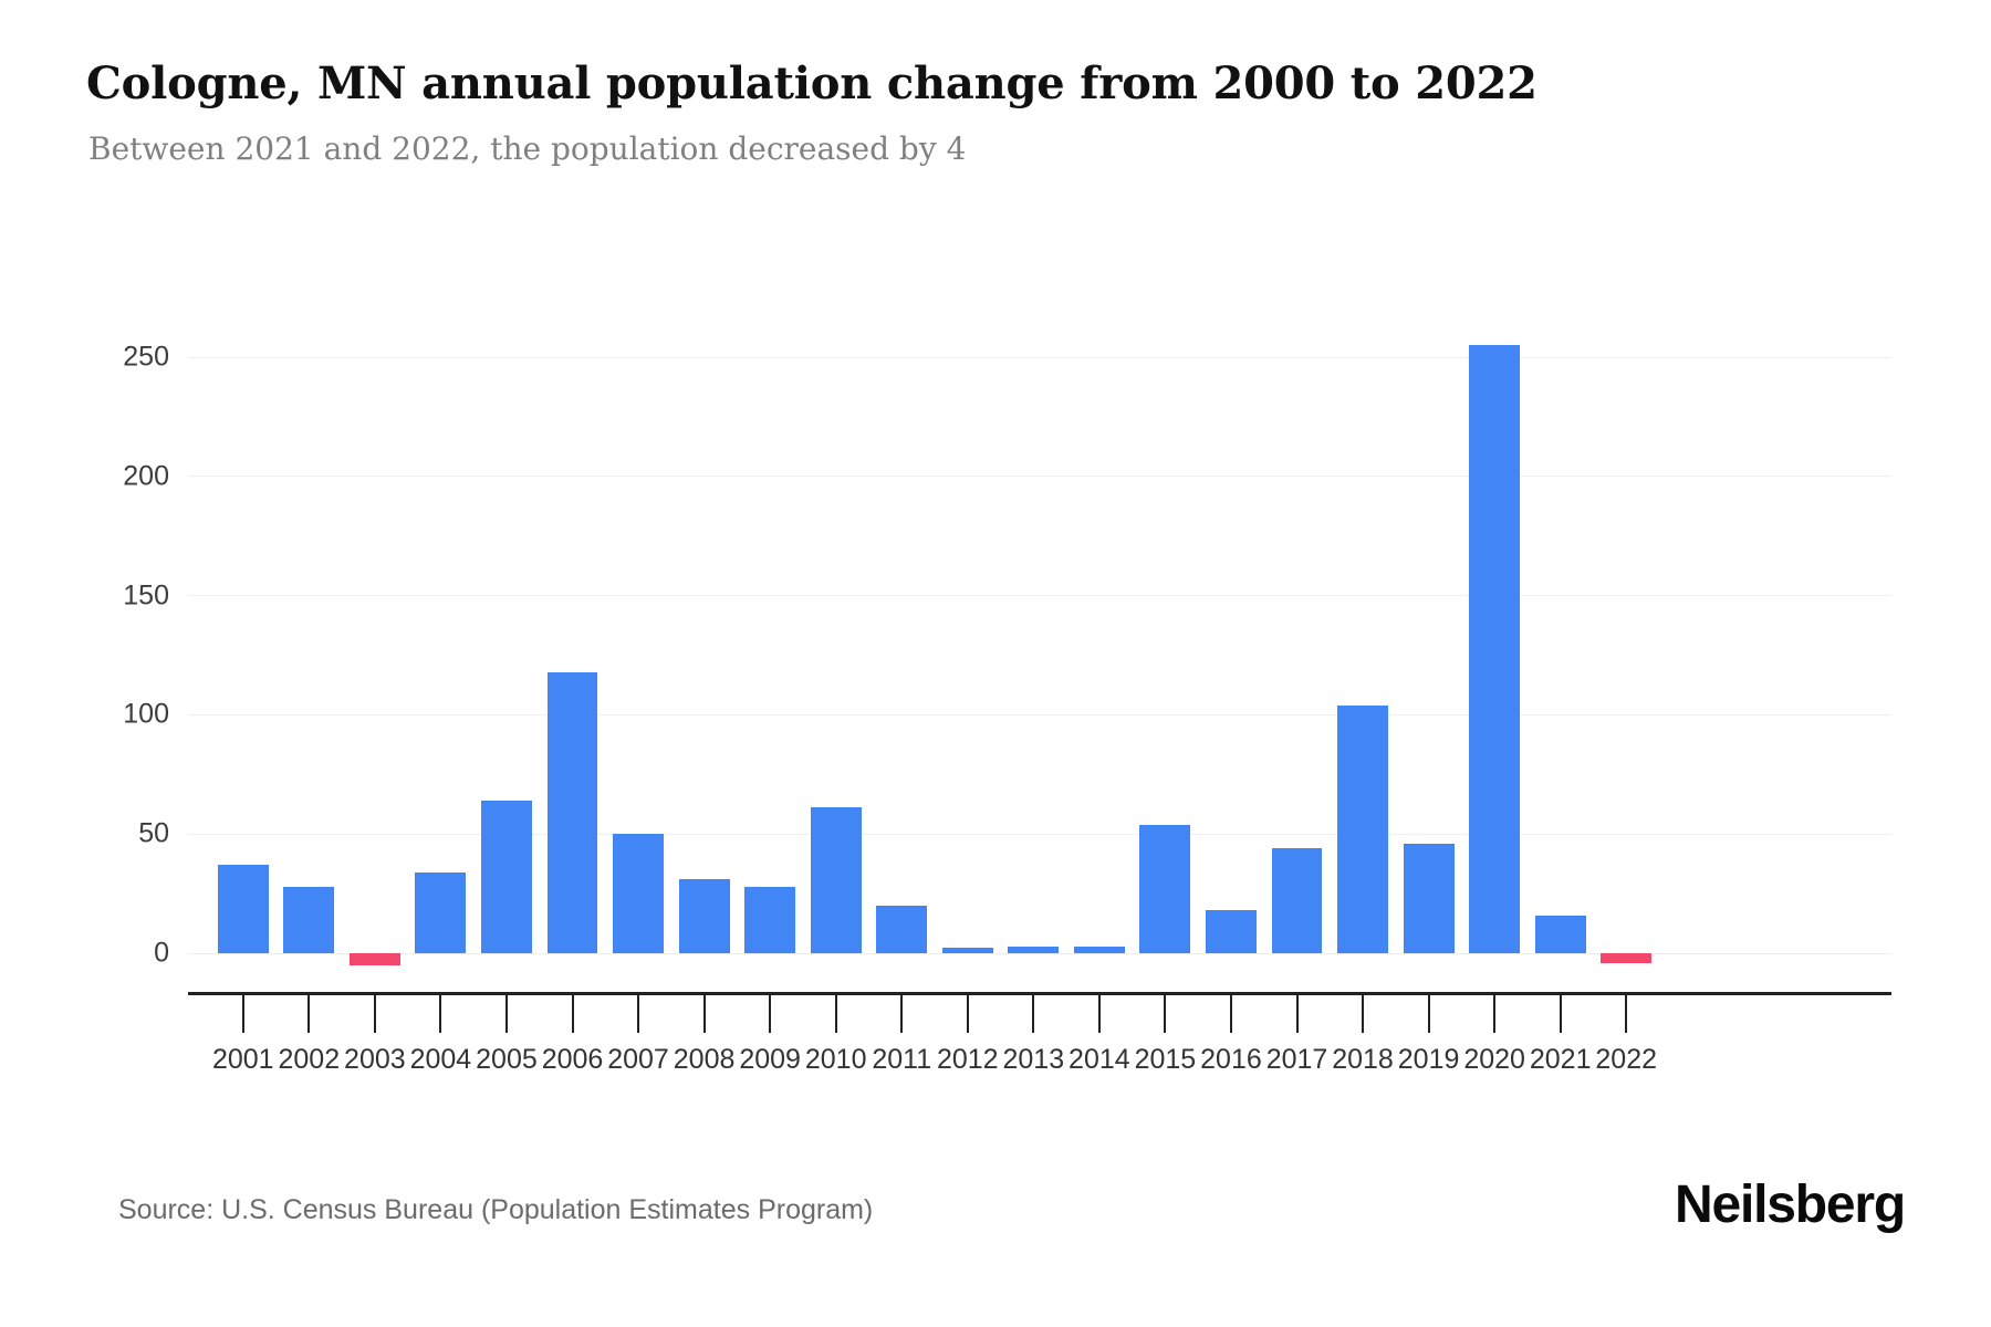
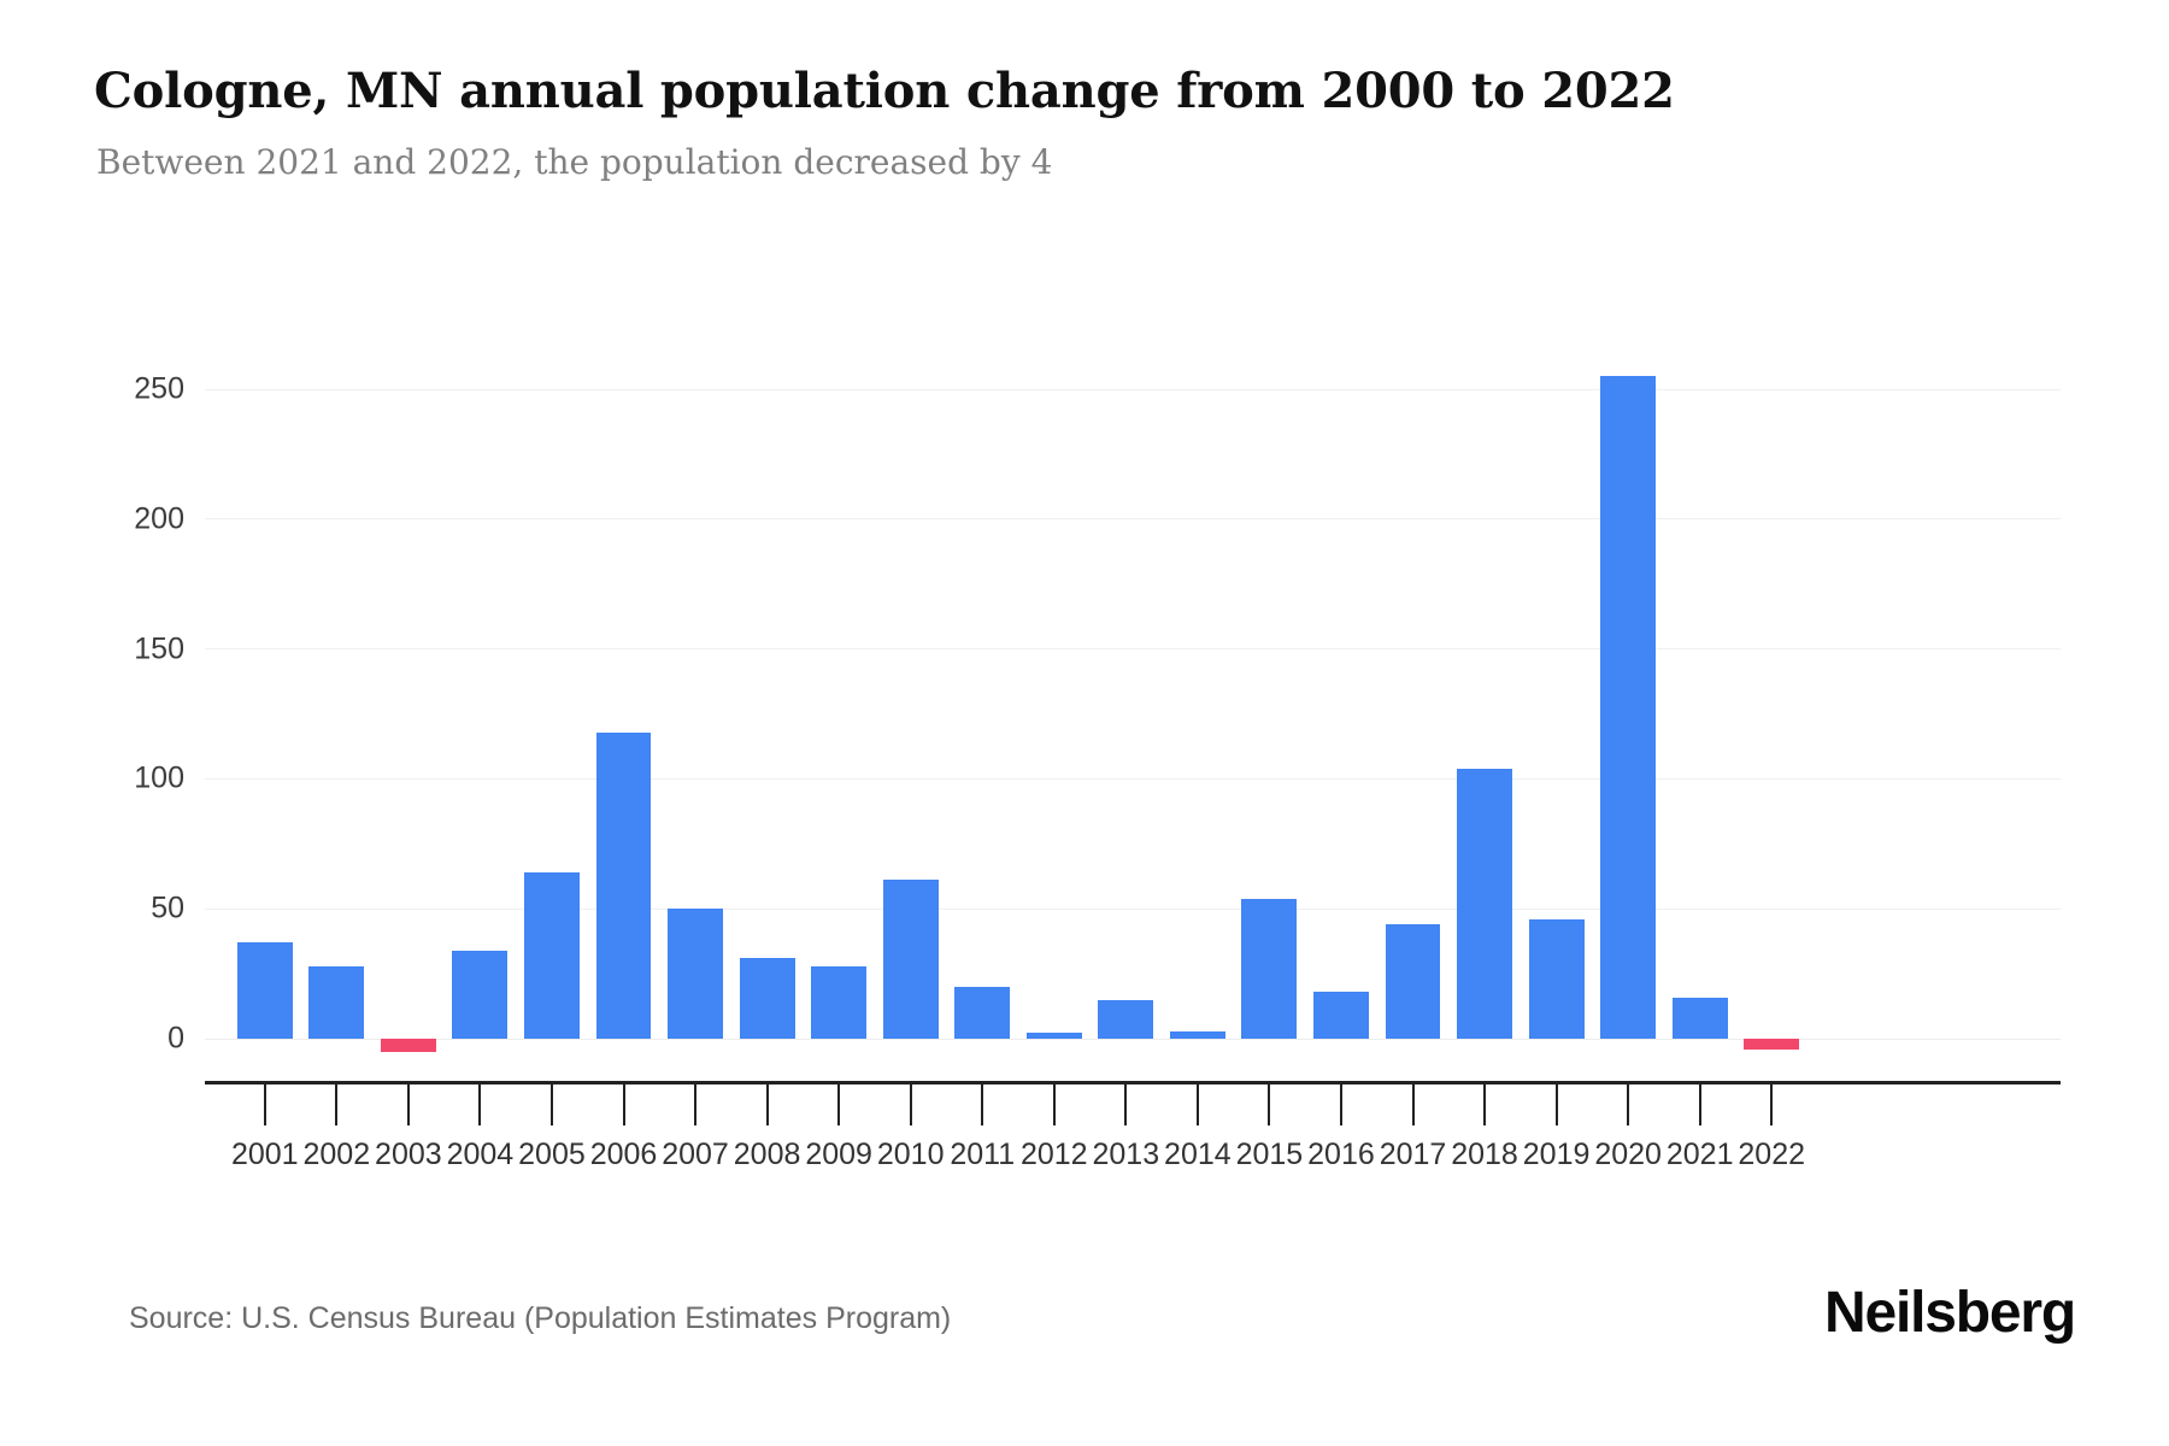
2013: 3 -> 15
